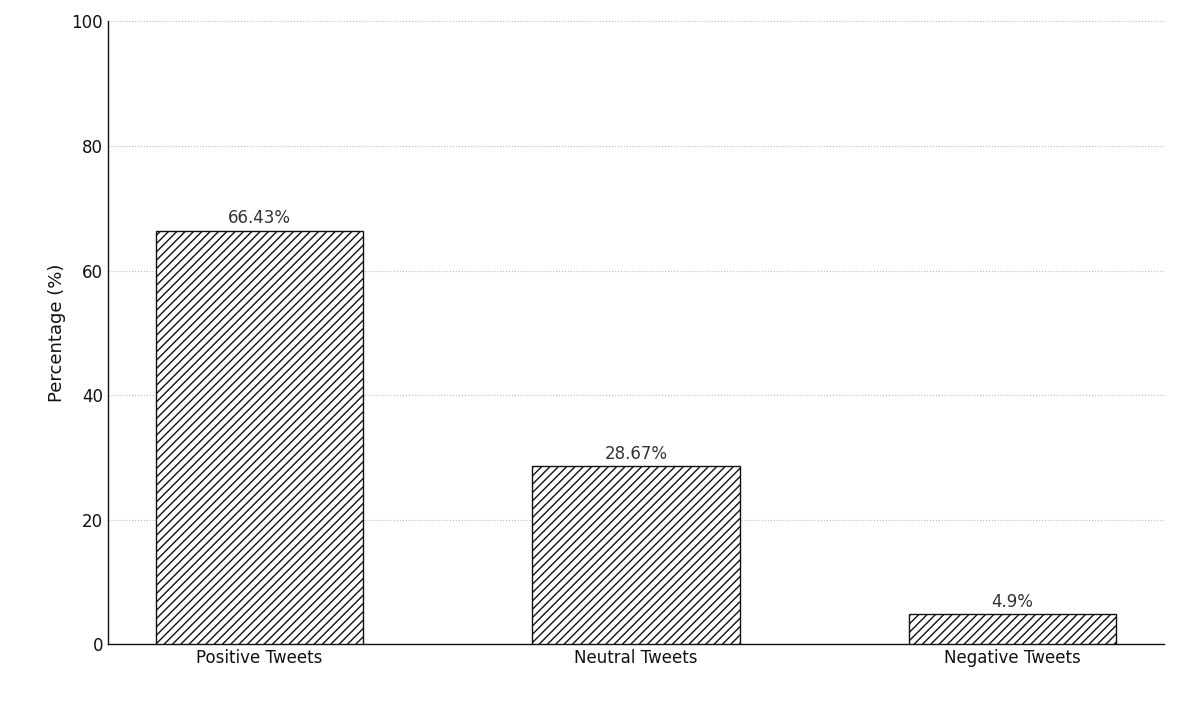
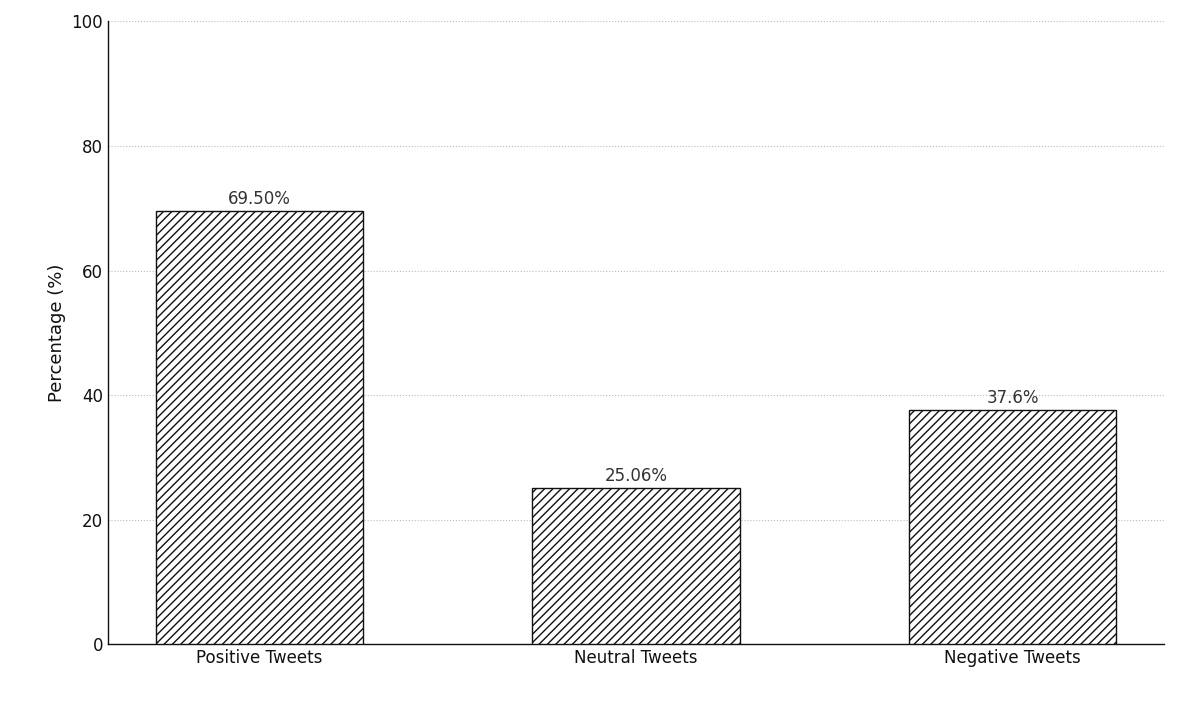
Positive Tweets: 66.43% -> 69.50%
Neutral Tweets: 28.67% -> 25.06%
Negative Tweets: 4.9% -> 37.6%
